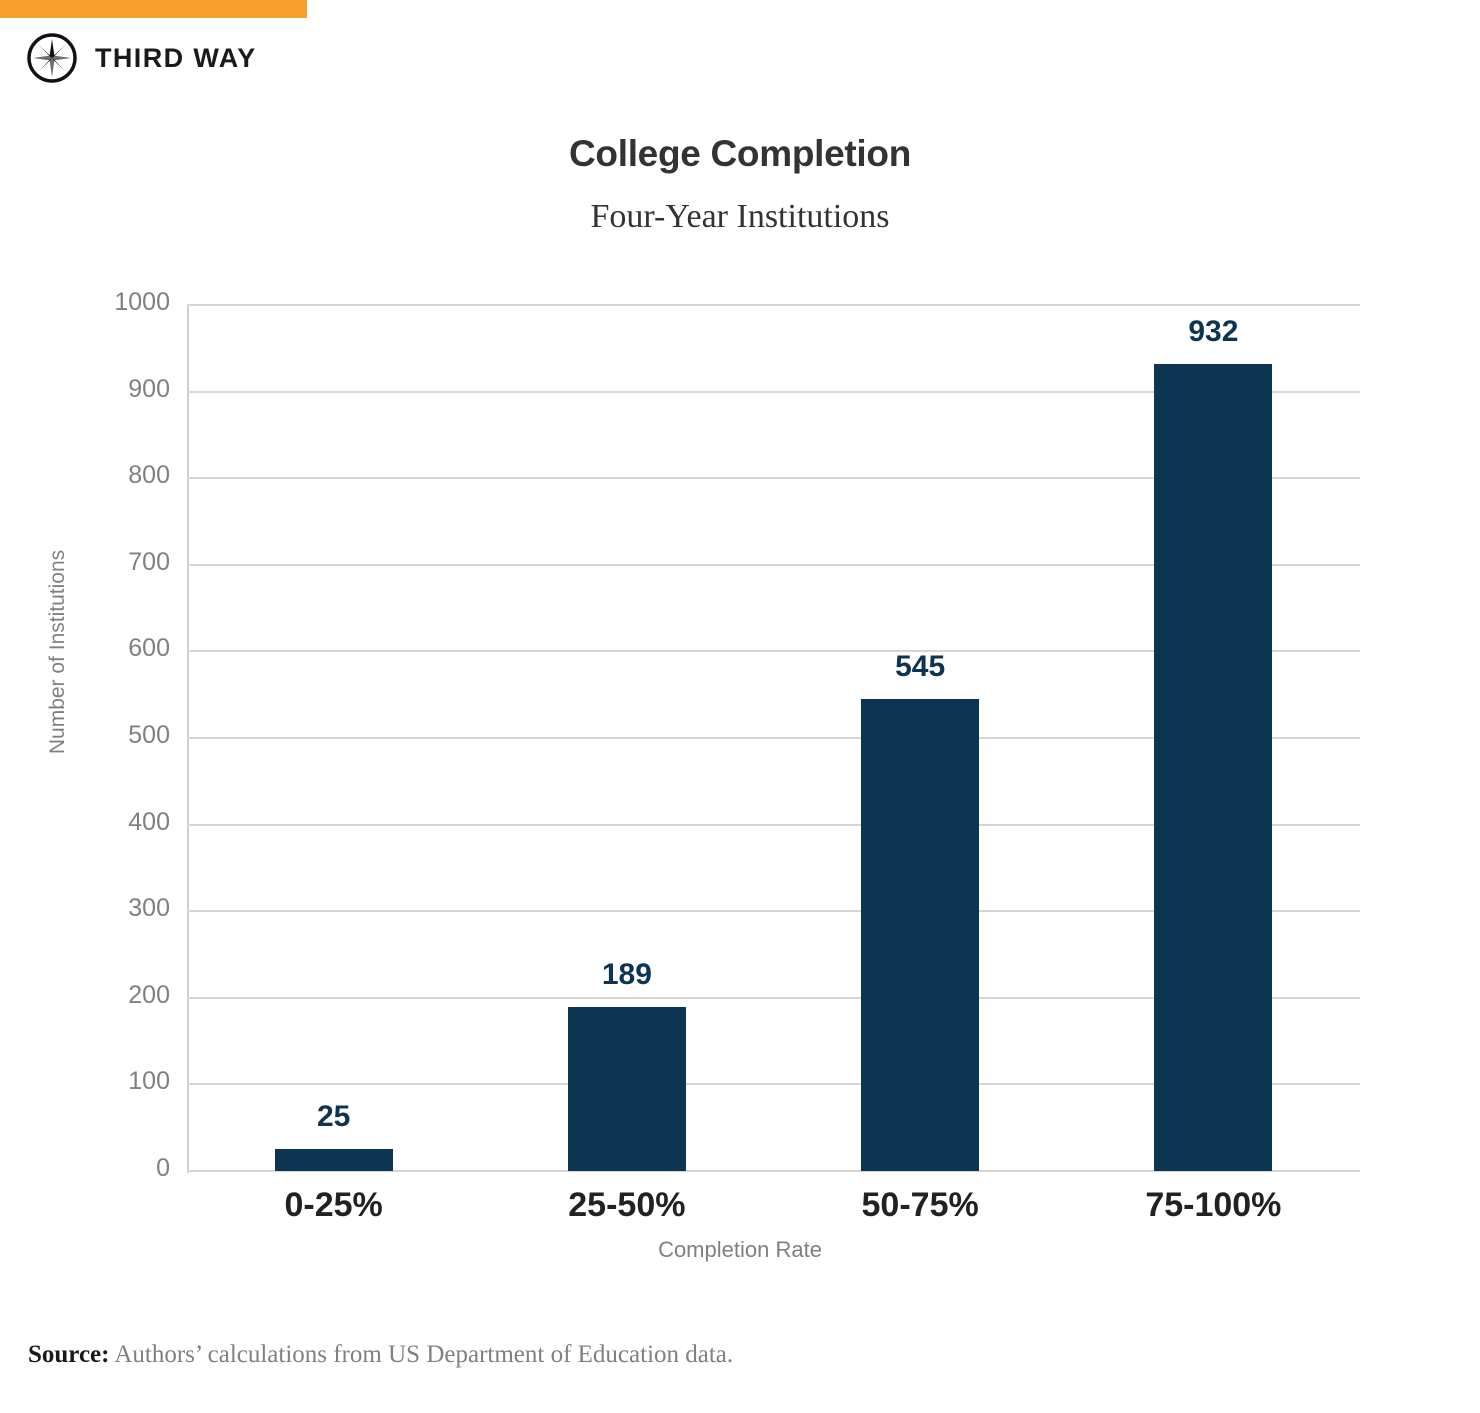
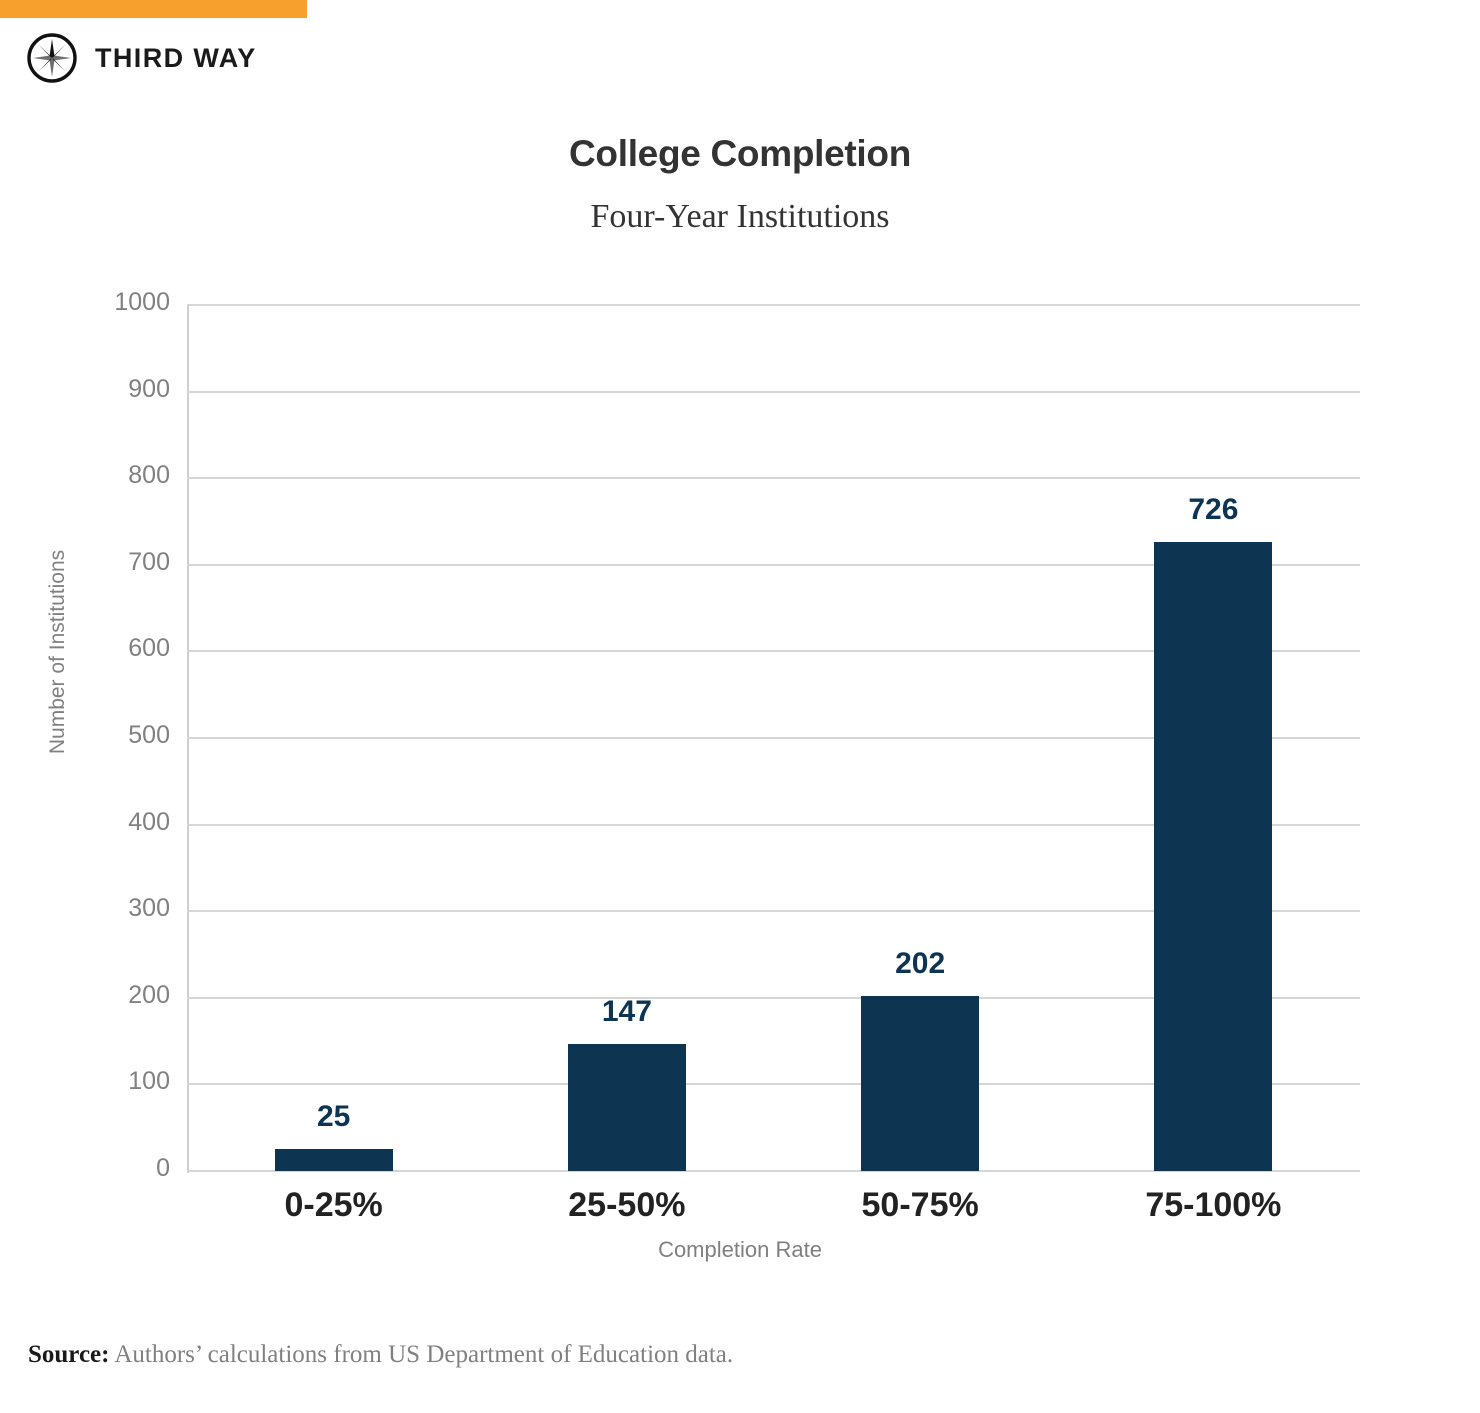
25-50%: 189 -> 147
50-75%: 545 -> 202
75-100%: 932 -> 726
